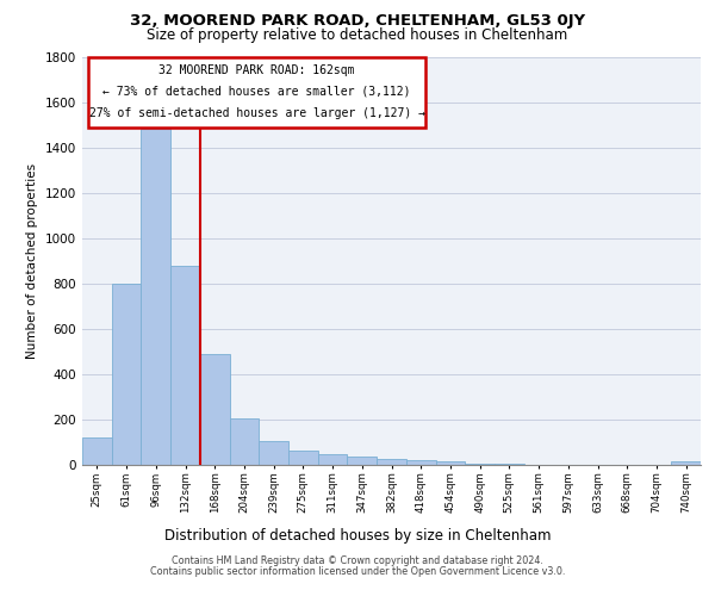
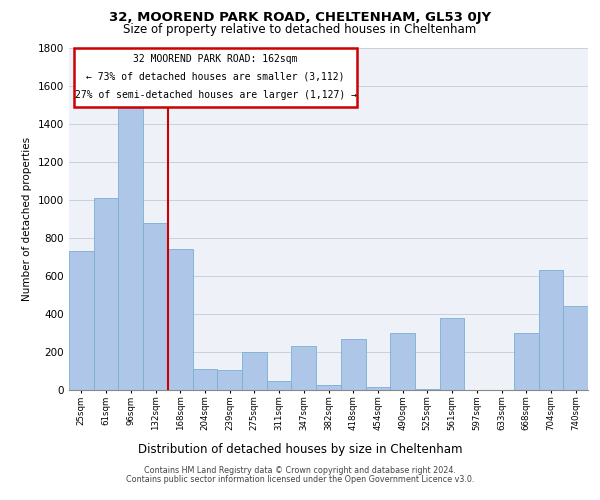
25sqm: 120 -> 730
61sqm: 800 -> 1010
168sqm: 490 -> 740
204sqm: 200 -> 110
275sqm: 60 -> 200
347sqm: 40 -> 230
418sqm: 20 -> 270
490sqm: 0 -> 300
561sqm: 0 -> 380
668sqm: 0 -> 300
704sqm: 0 -> 630
740sqm: 10 -> 440
